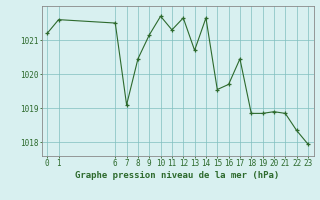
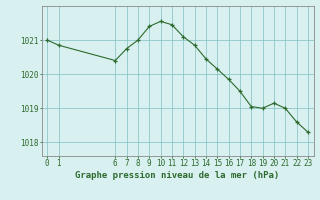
0: 1021.20 -> 1021.00
1: 1021.60 -> 1020.85
6: 1021.50 -> 1020.40
7: 1019.10 -> 1020.75
8: 1020.45 -> 1021.00
9: 1021.15 -> 1021.40
10: 1021.70 -> 1021.55
11: 1021.30 -> 1021.45
12: 1021.65 -> 1021.10
13: 1020.70 -> 1020.85
14: 1021.65 -> 1020.45
15: 1019.55 -> 1020.15
16: 1019.70 -> 1019.85
17: 1020.45 -> 1019.50
18: 1018.85 -> 1019.05
19: 1018.85 -> 1019.00
20: 1018.90 -> 1019.15
21: 1018.85 -> 1019.00
22: 1018.35 -> 1018.60
23: 1017.95 -> 1018.30
